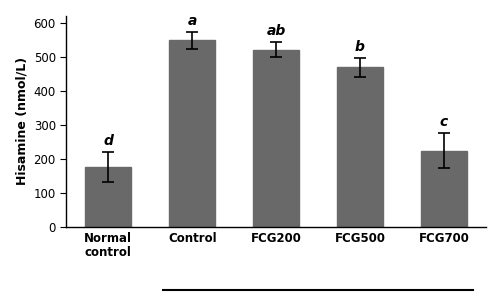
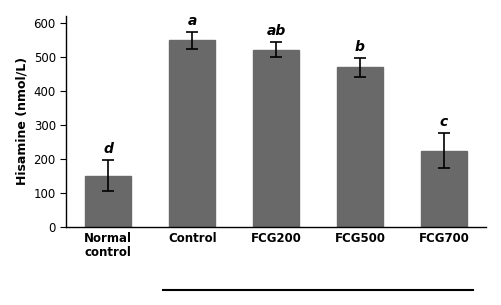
Normal control: 175 -> 150
